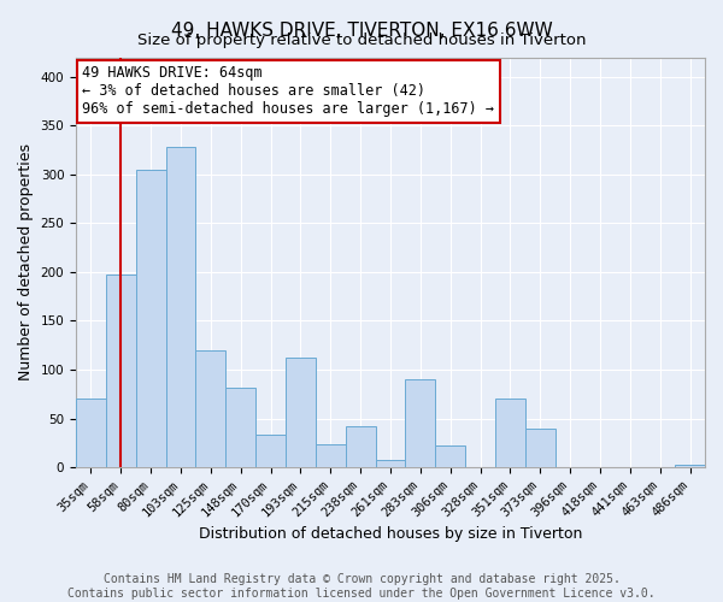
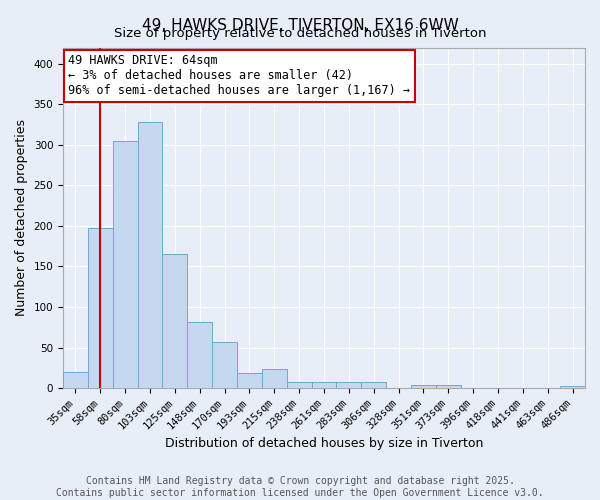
35sqm: 70 -> 20
125sqm: 120 -> 165
170sqm: 34 -> 57
193sqm: 112 -> 19
238sqm: 42 -> 7
283sqm: 90 -> 7
306sqm: 22 -> 7
351sqm: 70 -> 4
373sqm: 40 -> 4
